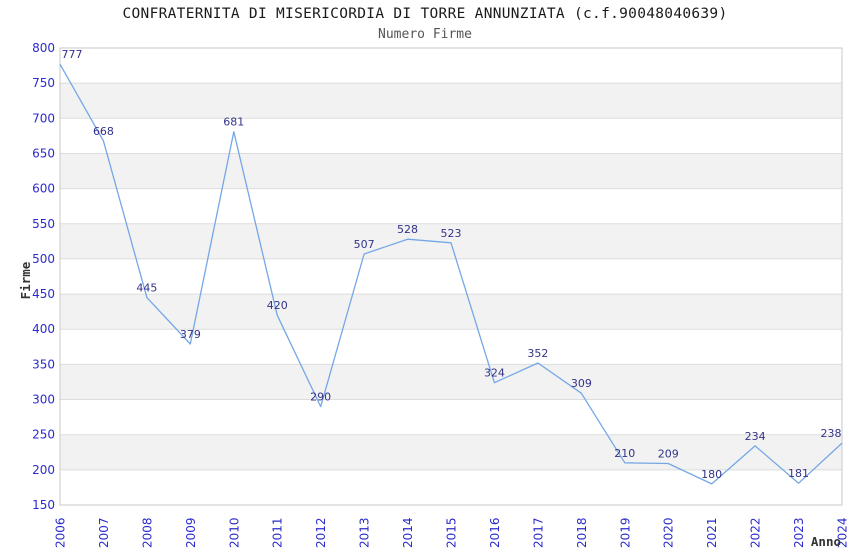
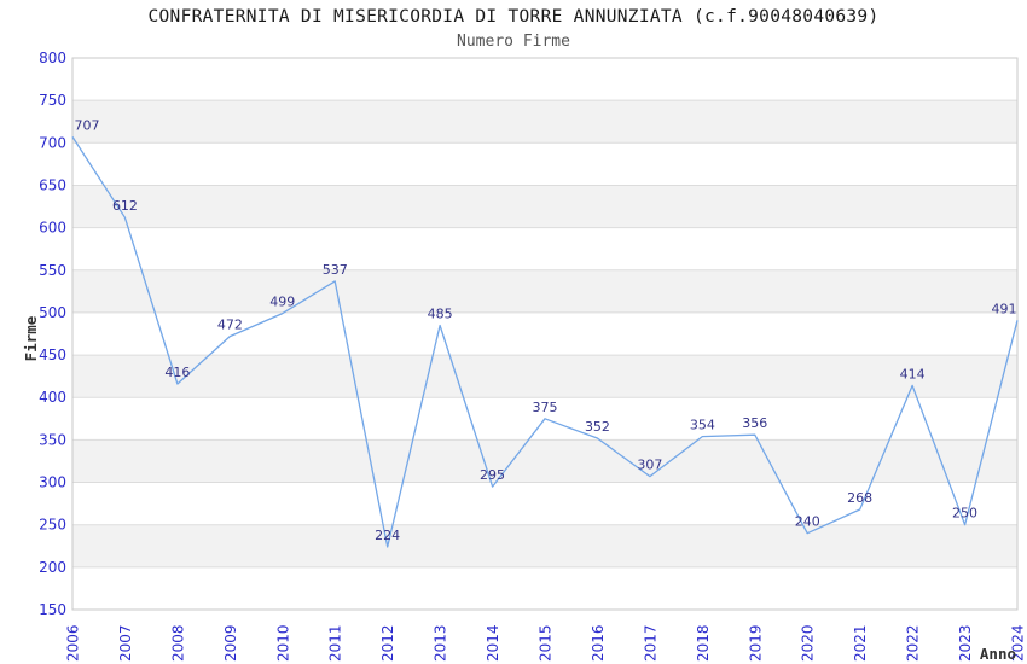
2006: 777 -> 707
2007: 668 -> 612
2008: 445 -> 416
2009: 379 -> 472
2010: 681 -> 499
2011: 420 -> 537
2012: 290 -> 224
2013: 507 -> 485
2014: 528 -> 295
2015: 523 -> 375
2016: 324 -> 352
2017: 352 -> 307
2018: 309 -> 354
2019: 210 -> 356
2020: 209 -> 240
2021: 180 -> 268
2022: 234 -> 414
2023: 181 -> 250
2024: 238 -> 491
